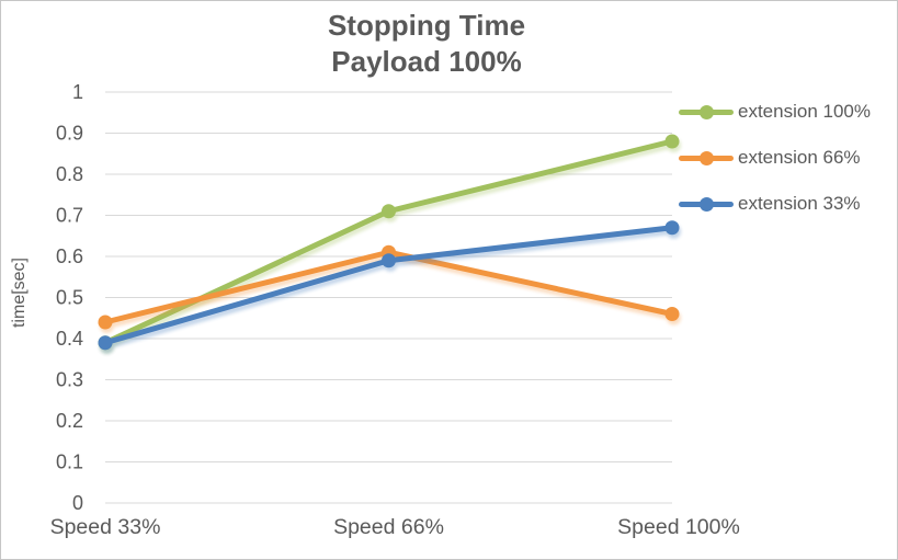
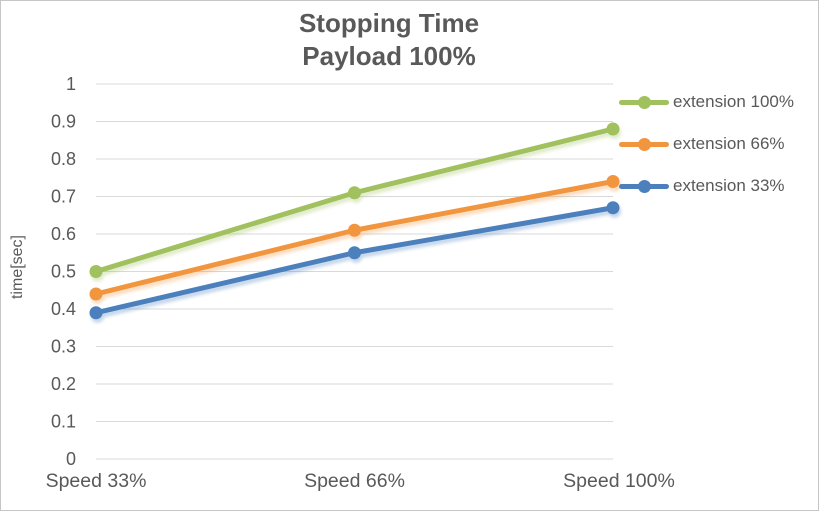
extension 100%/Speed 33%: 0.39 -> 0.50
extension 33%/Speed 66%: 0.59 -> 0.55
extension 66%/Speed 100%: 0.46 -> 0.74
